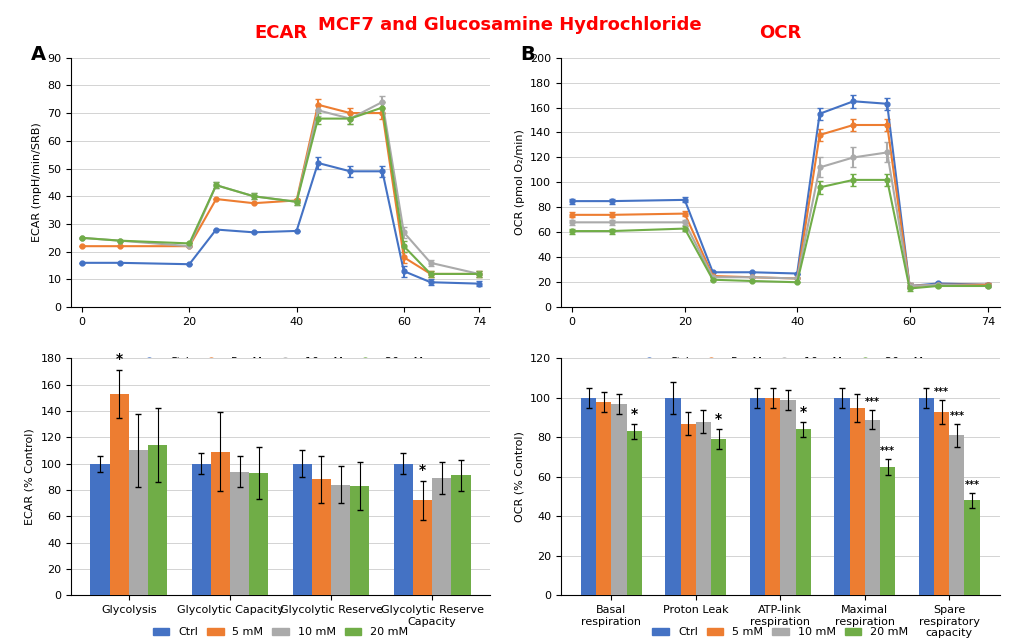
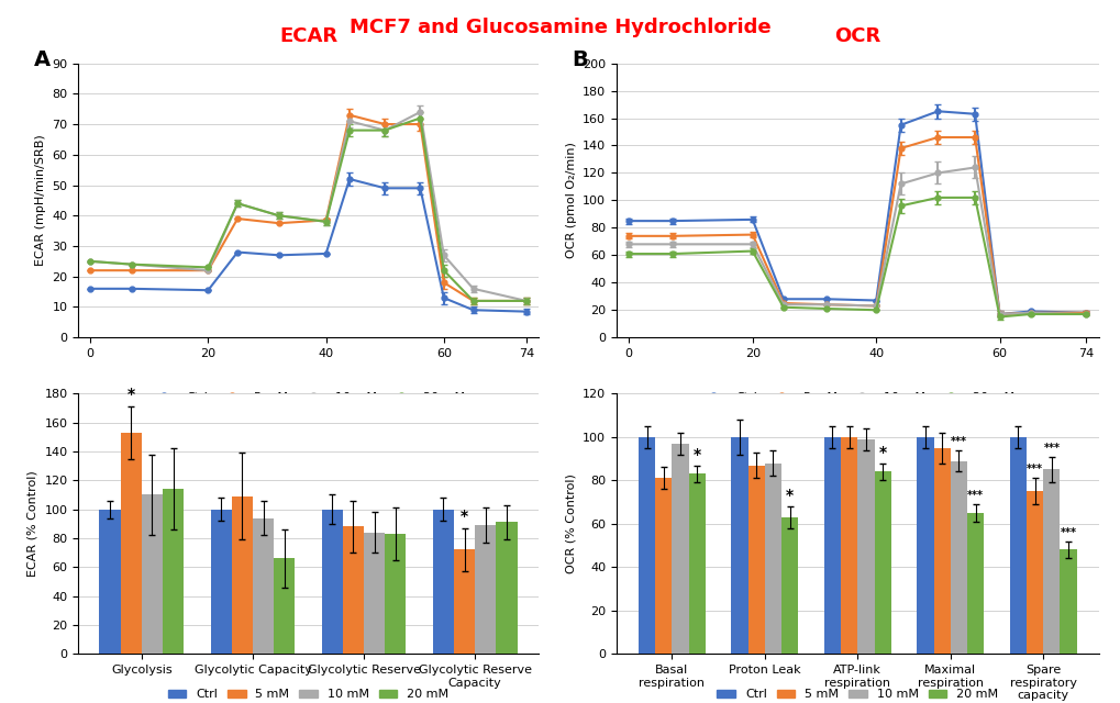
20 mM/Glycolytic Capacity: 93 -> 66
5 mM/Basal respiration: 98 -> 81
20 mM/Proton Leak: 79 -> 63
5 mM/Spare respiratory capacity: 93 -> 75
10 mM/Spare respiratory capacity: 81 -> 85
